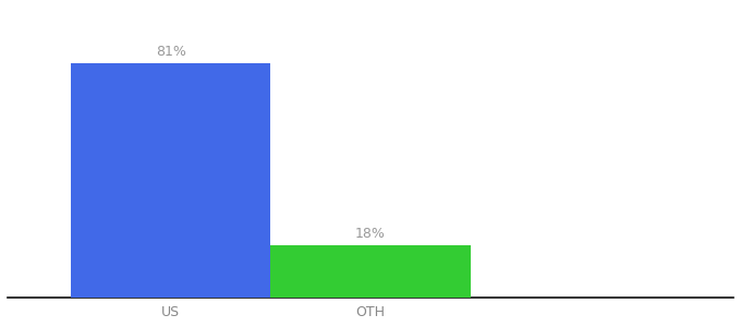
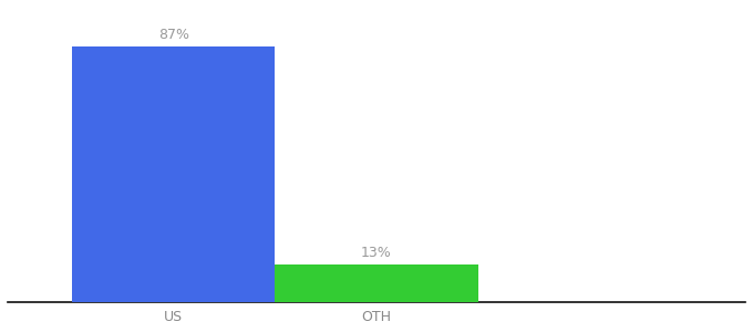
US: 81% -> 87%
OTH: 18% -> 13%
